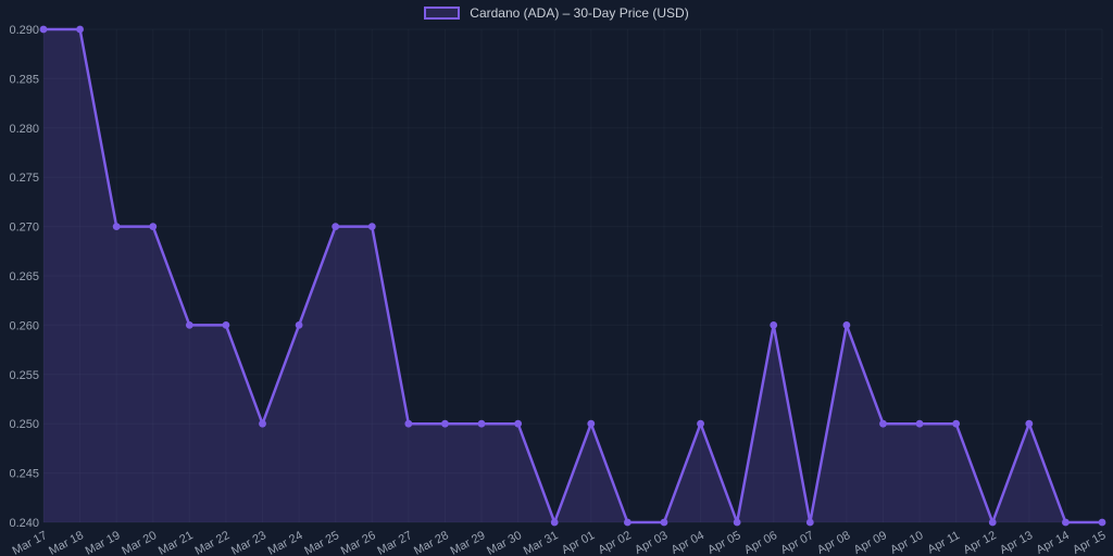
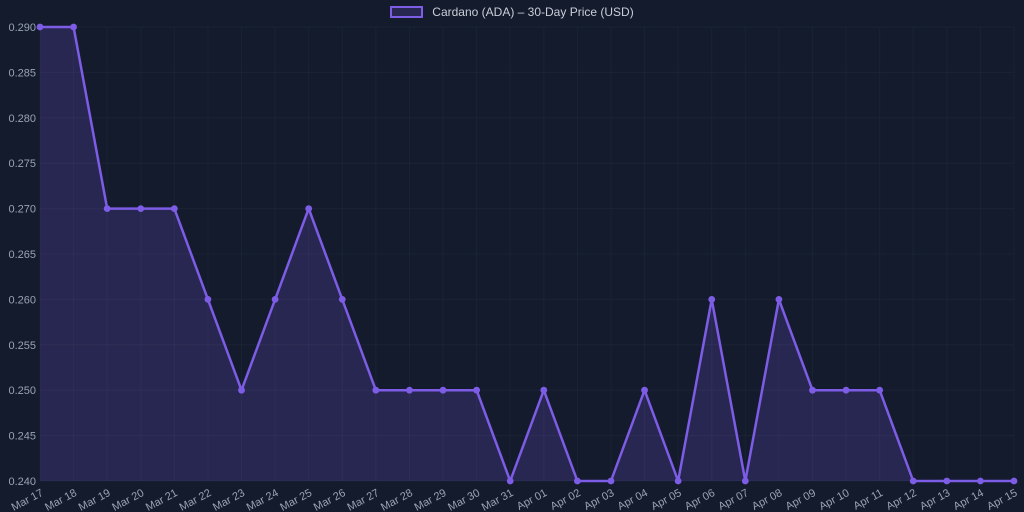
Mar 21: 0.26 -> 0.27
Mar 26: 0.27 -> 0.26
Apr 13: 0.25 -> 0.24
